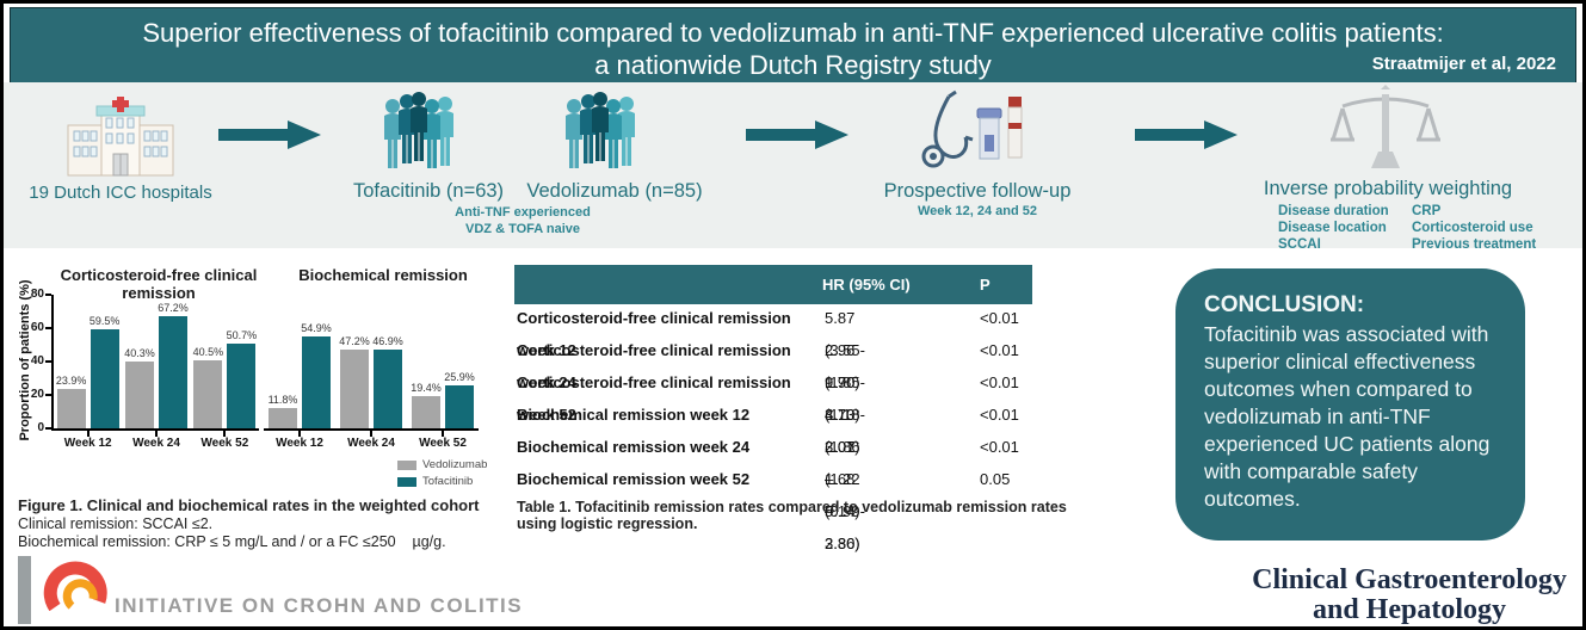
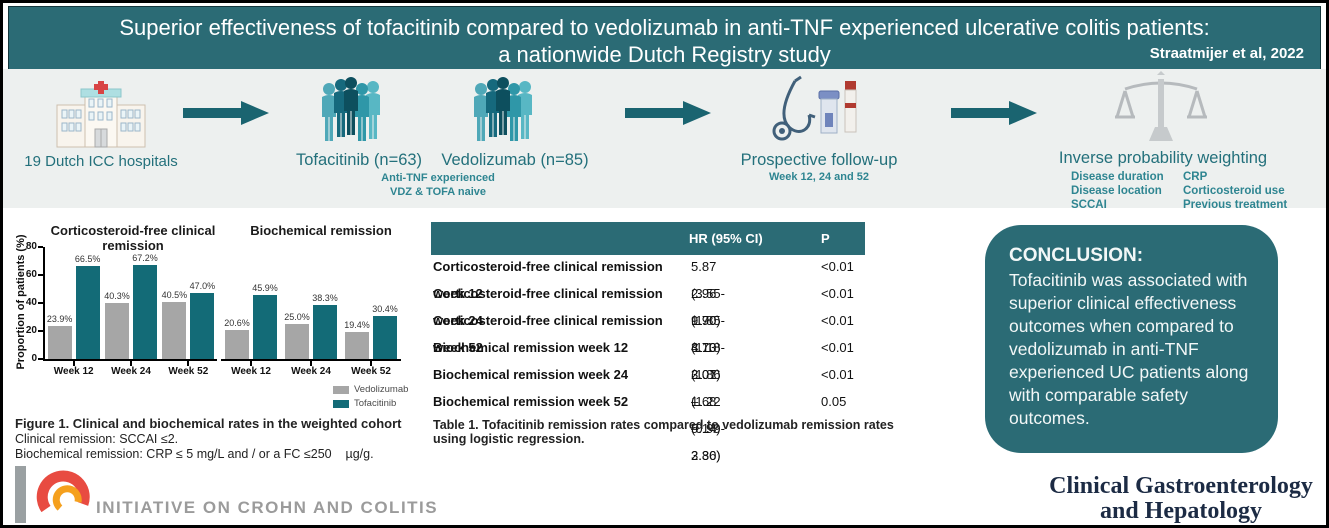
Corticosteroid-free clinical remission/Tofacitinib/Week 12: 59.5% -> 66.5%
Corticosteroid-free clinical remission/Tofacitinib/Week 52: 50.7% -> 47.0%
Biochemical remission/Vedolizumab/Week 12: 11.8% -> 20.6%
Biochemical remission/Tofacitinib/Week 12: 54.9% -> 45.9%
Biochemical remission/Vedolizumab/Week 24: 47.2% -> 25.0%
Biochemical remission/Tofacitinib/Week 24: 46.9% -> 38.3%
Biochemical remission/Tofacitinib/Week 52: 25.9% -> 30.4%
